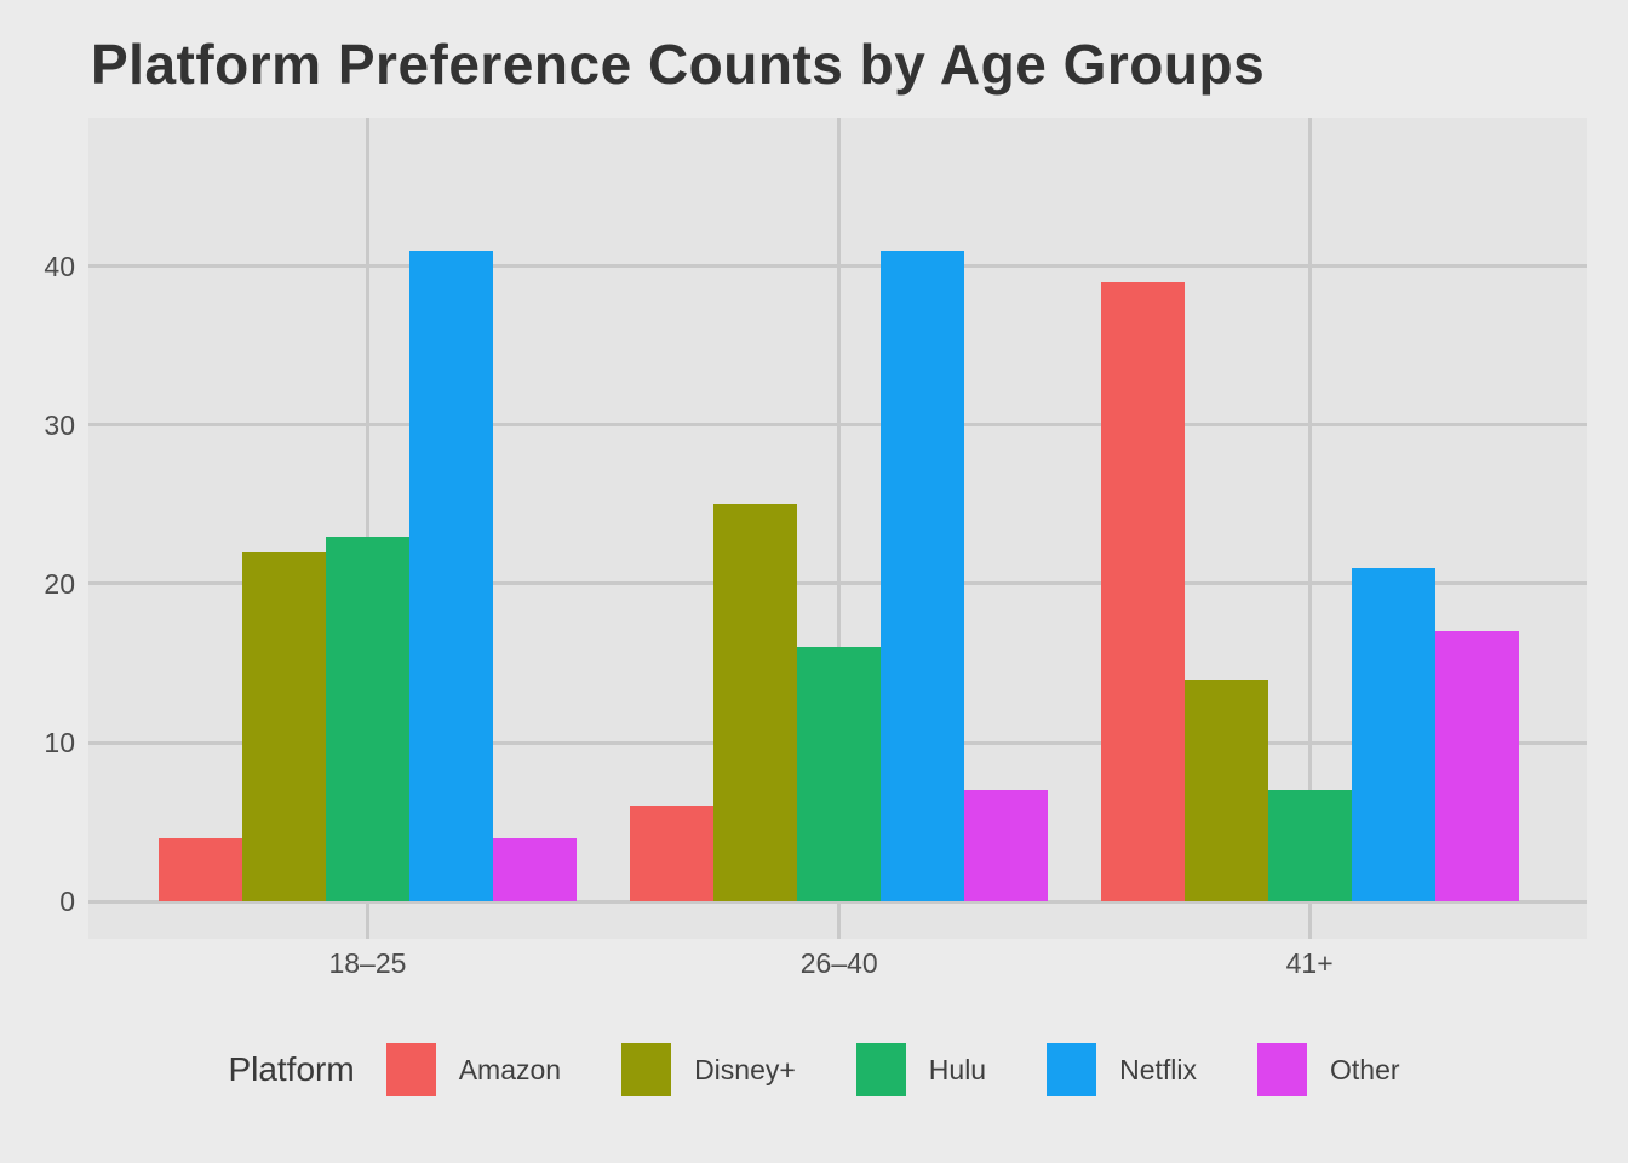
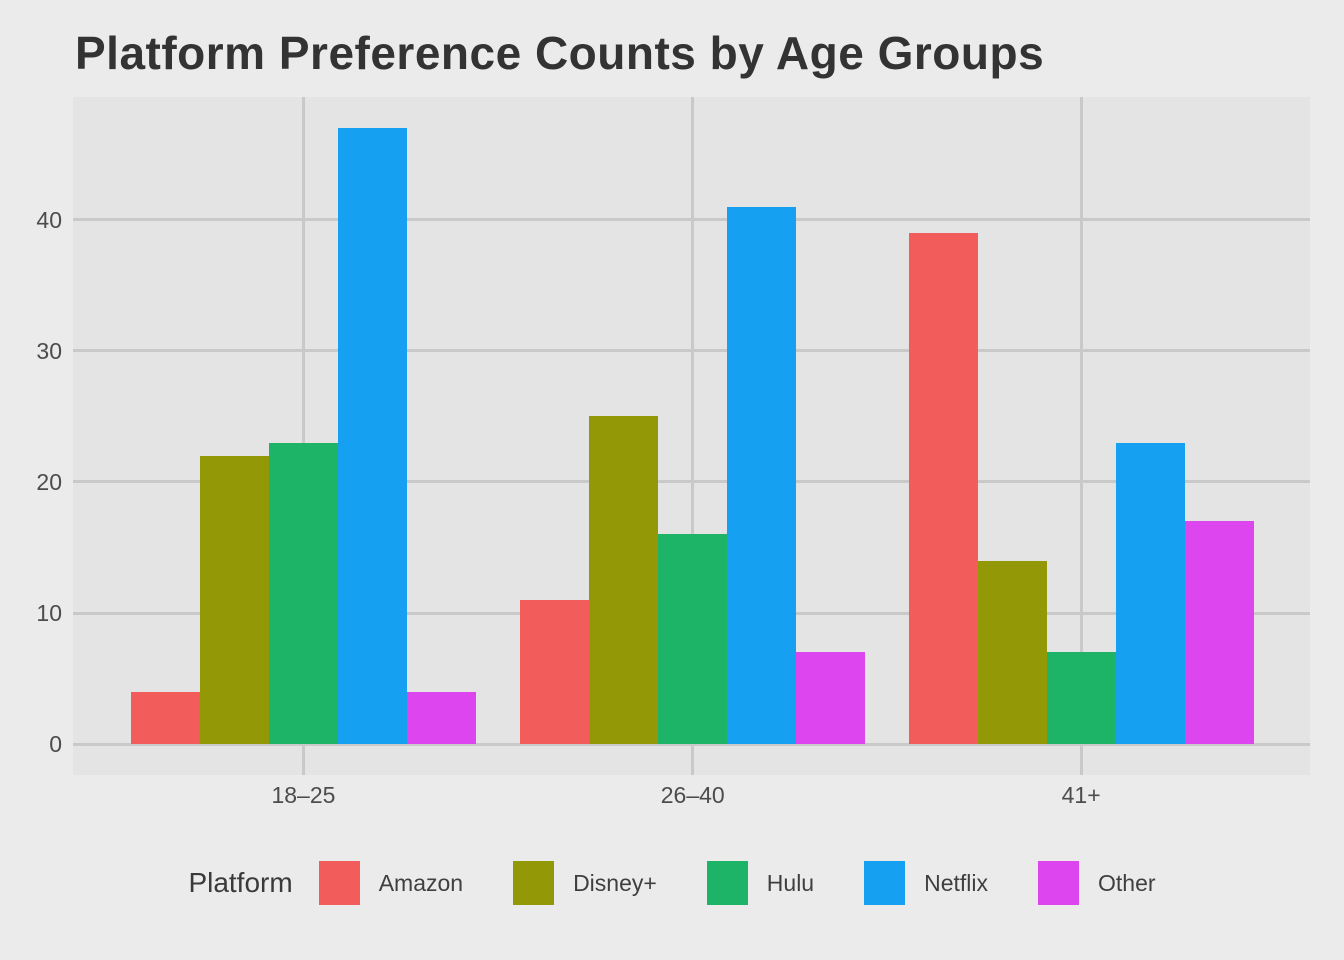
Netflix/18–25: 41 -> 47
Amazon/26–40: 6 -> 11
Netflix/41+: 21 -> 23
